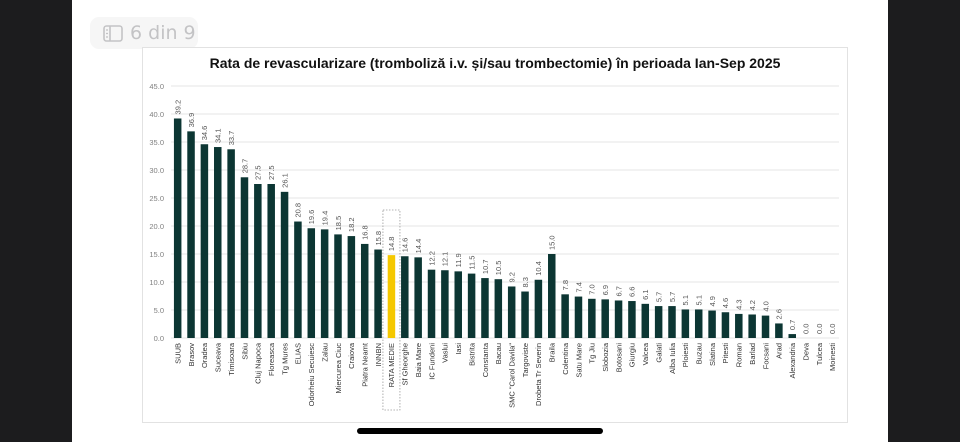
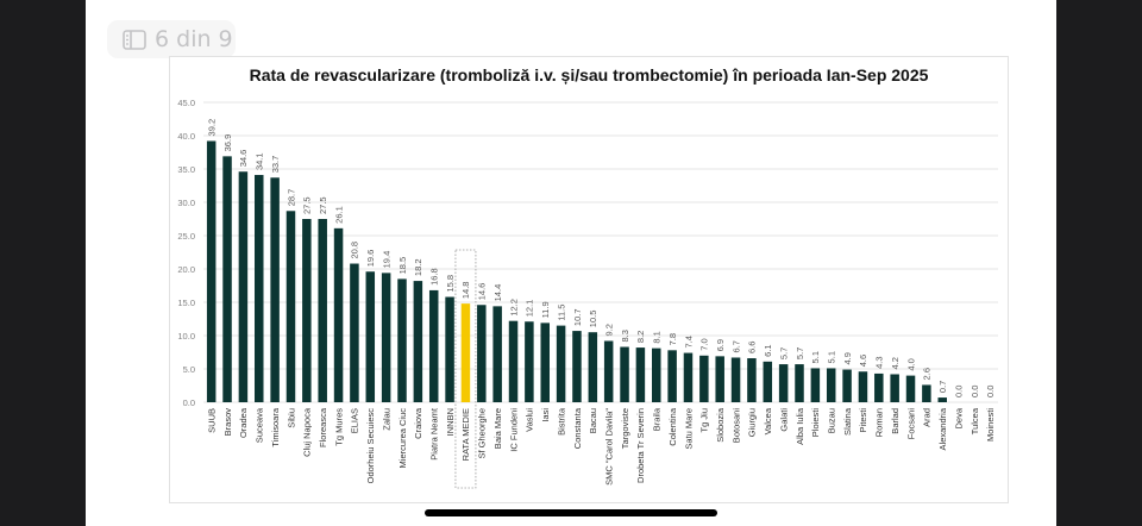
Drobeta Tr Severin: 10.4 -> 8.2
Braila: 15.0 -> 8.1
